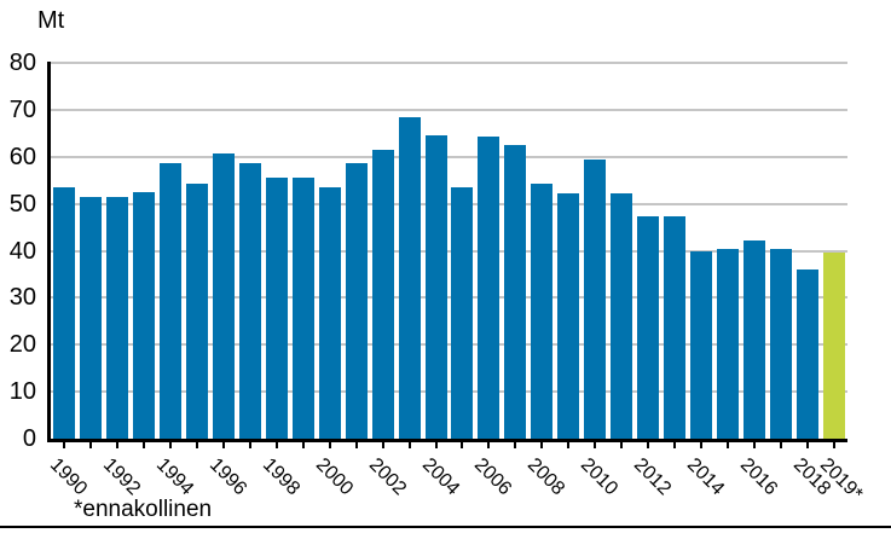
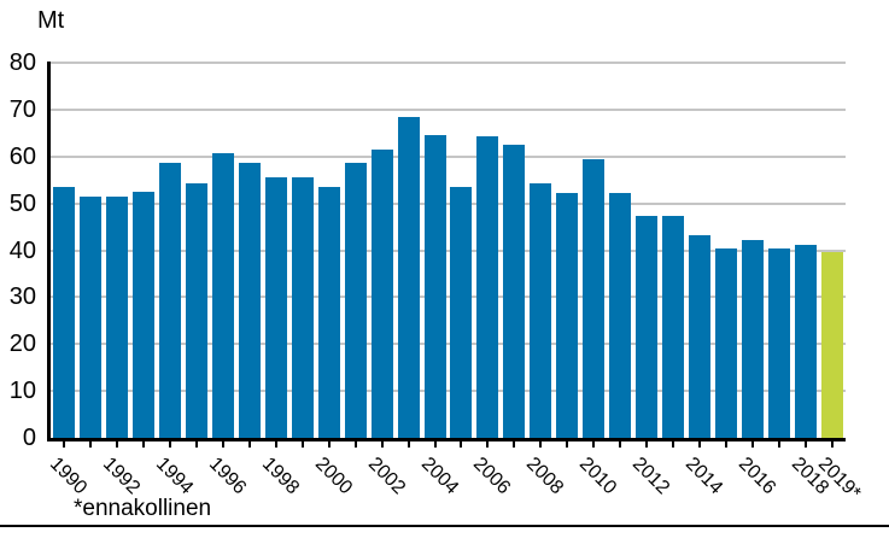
2014: 40 -> 43
2018: 36 -> 41
